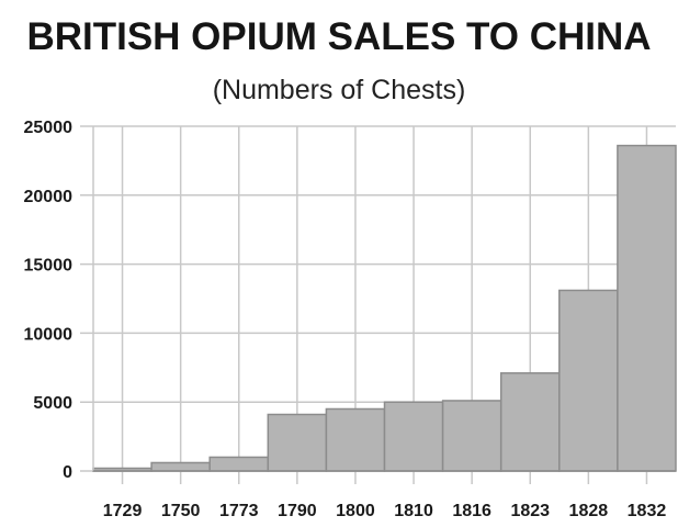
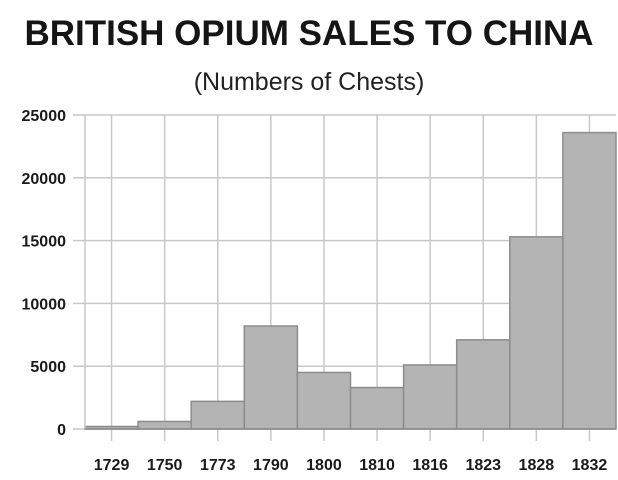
1773: 1000 -> 2200
1790: 4100 -> 8200
1810: 5000 -> 3300
1828: 13100 -> 15300
